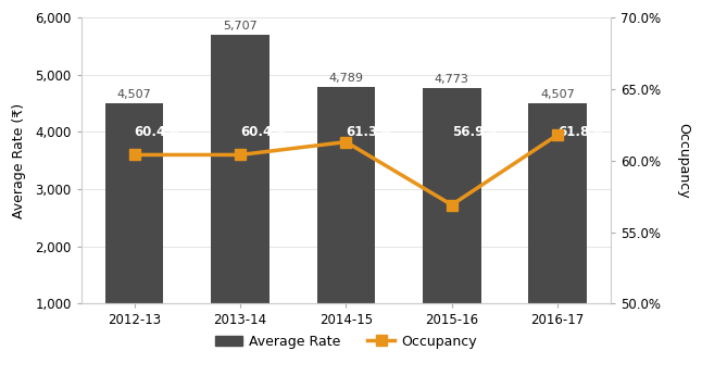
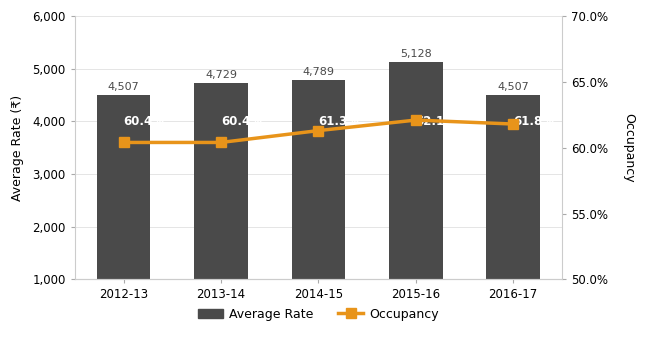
Average Rate/2013-14: 5,707 -> 4,729
Average Rate/2015-16: 4,773 -> 5,128
Occupancy/2015-16: 56.9% -> 62.1%
